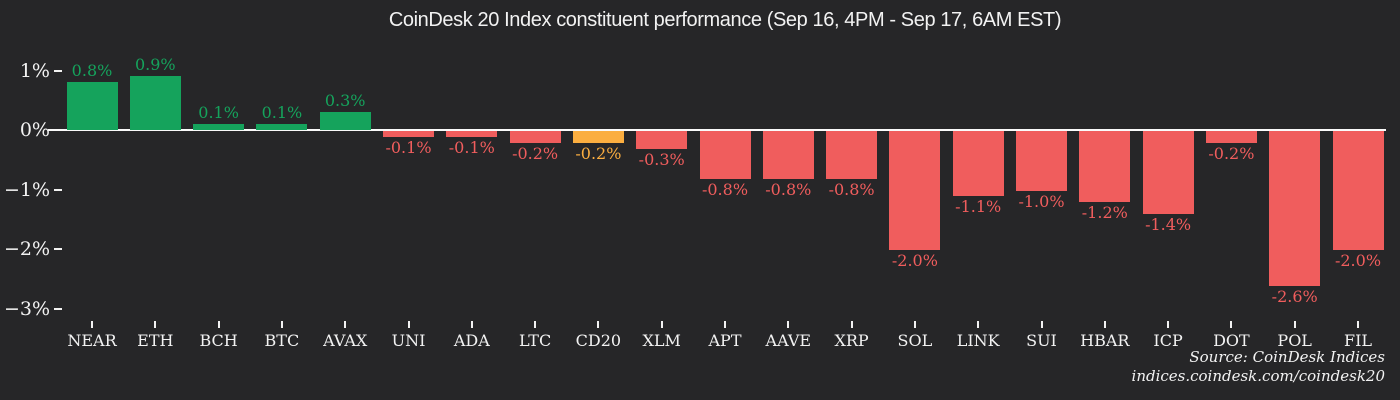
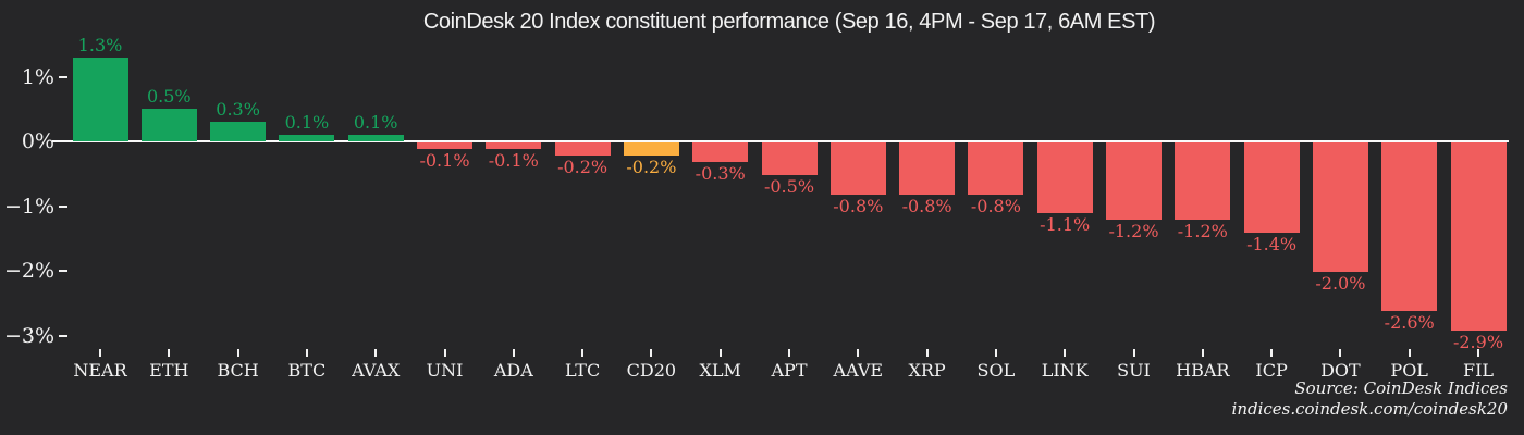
NEAR: 0.8% -> 1.3%
ETH: 0.9% -> 0.5%
BCH: 0.1% -> 0.3%
AVAX: 0.3% -> 0.1%
APT: -0.8% -> -0.5%
SOL: -2.0% -> -0.8%
SUI: -1.0% -> -1.2%
DOT: -0.2% -> -2.0%
FIL: -2.0% -> -2.9%
